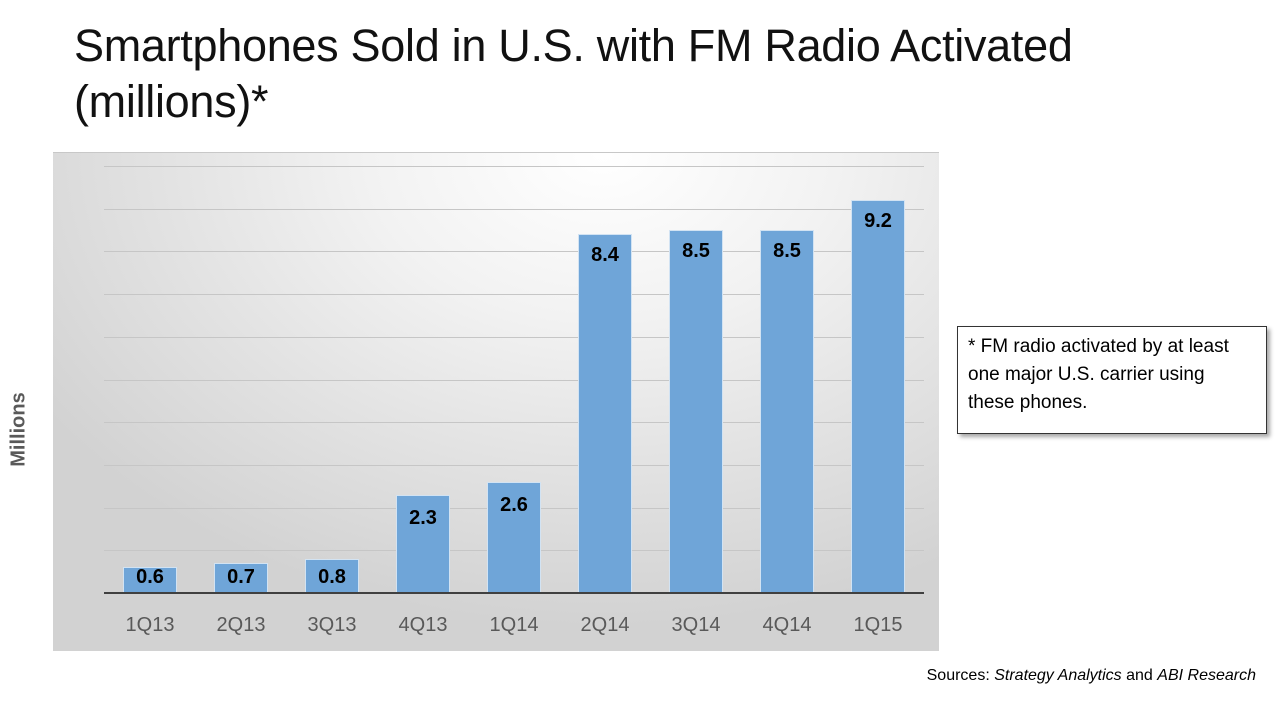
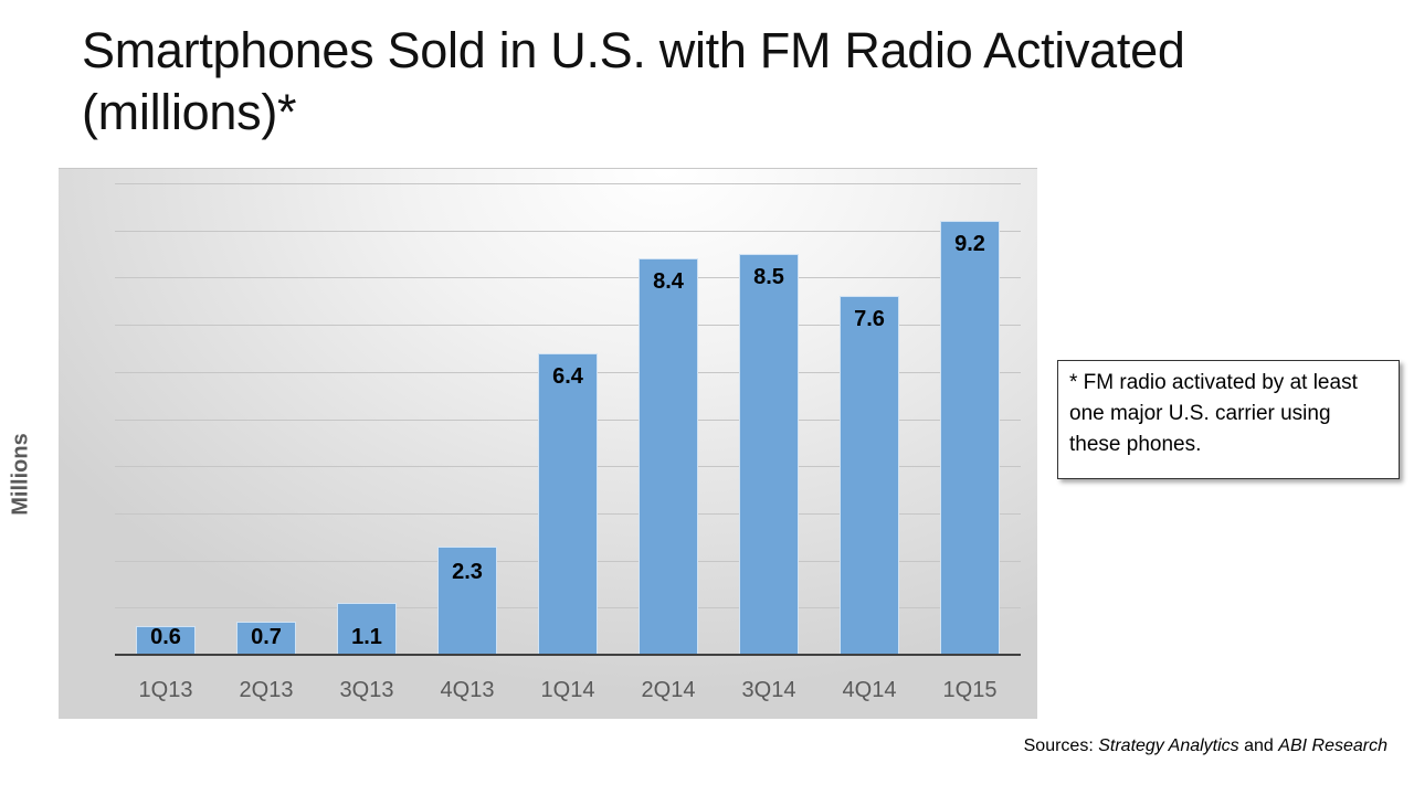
3Q13: 0.8 -> 1.1
1Q14: 2.6 -> 6.4
4Q14: 8.5 -> 7.6
